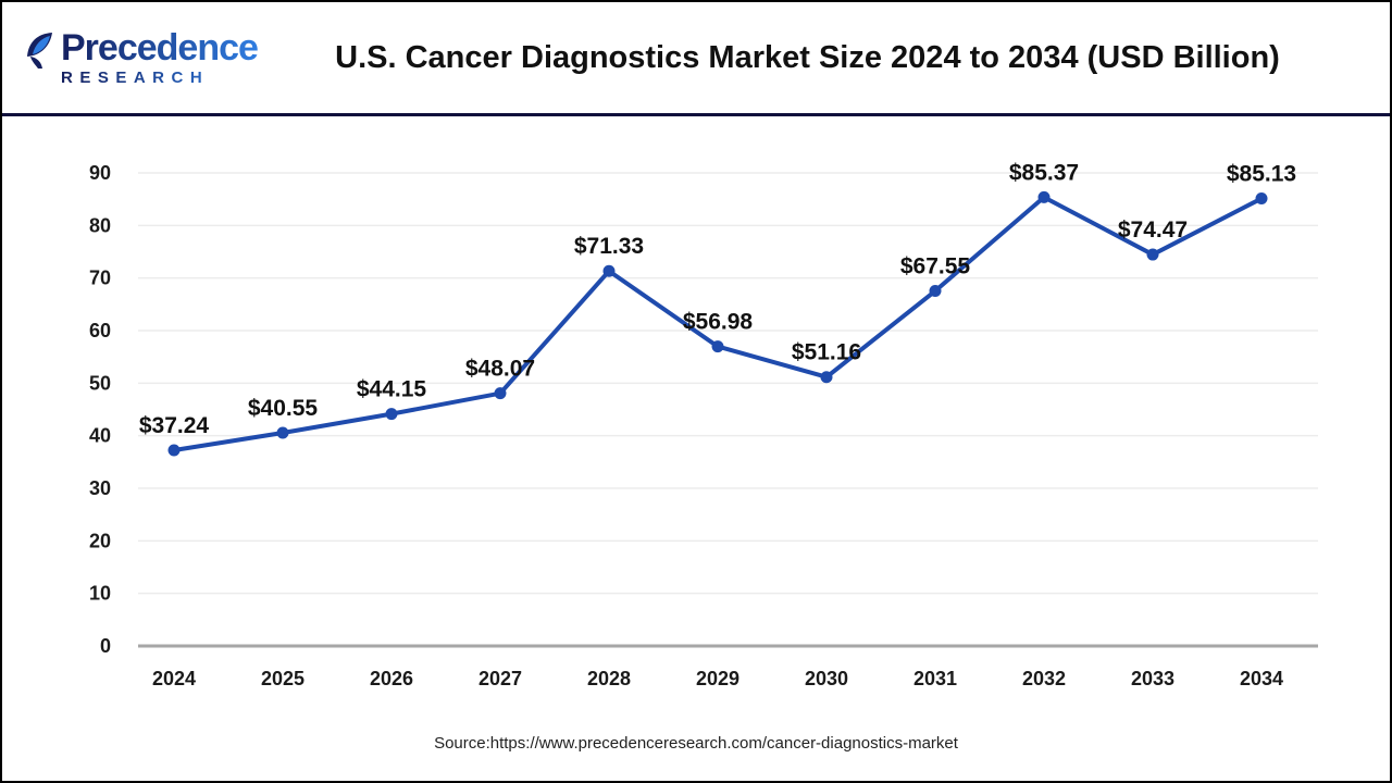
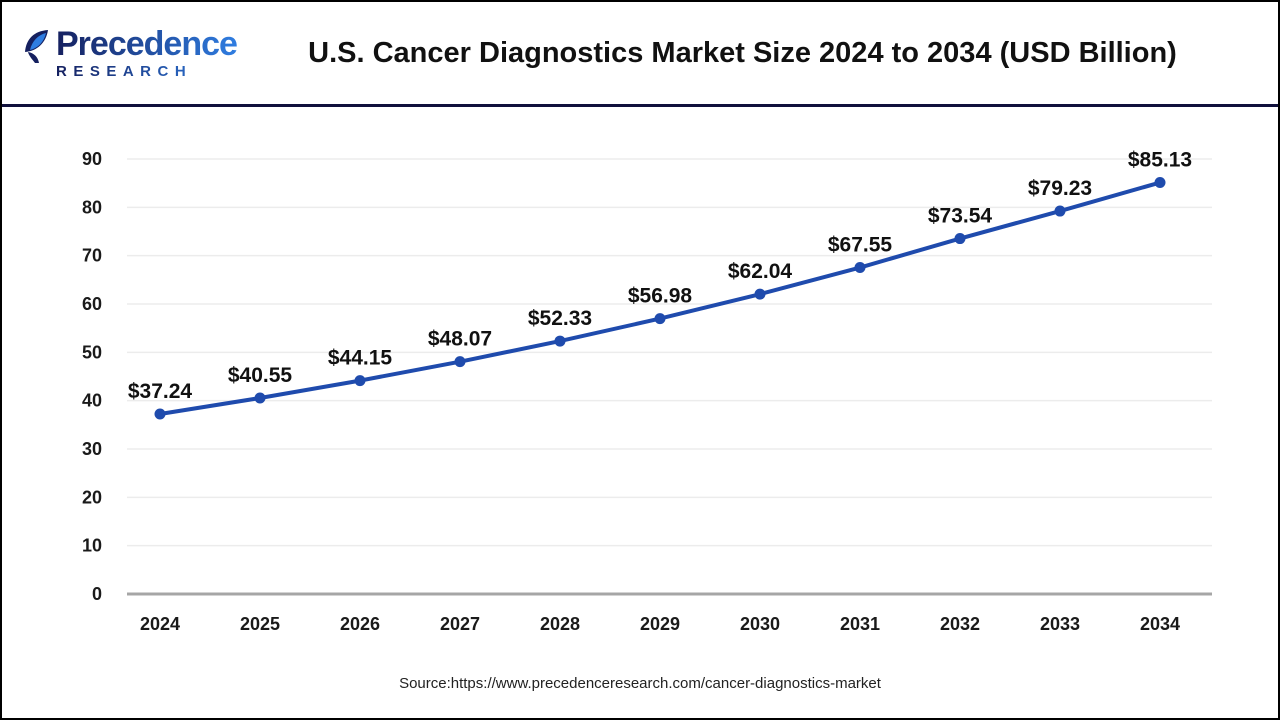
2028: $71.33 -> $52.33
2030: $51.16 -> $62.04
2032: $85.37 -> $73.54
2033: $74.47 -> $79.23
